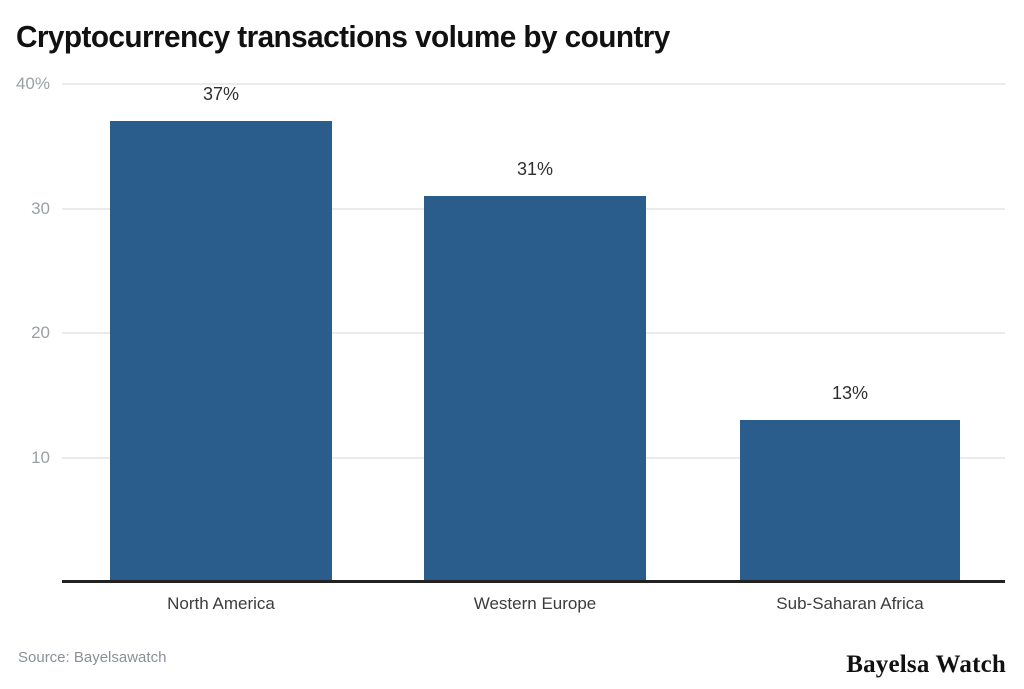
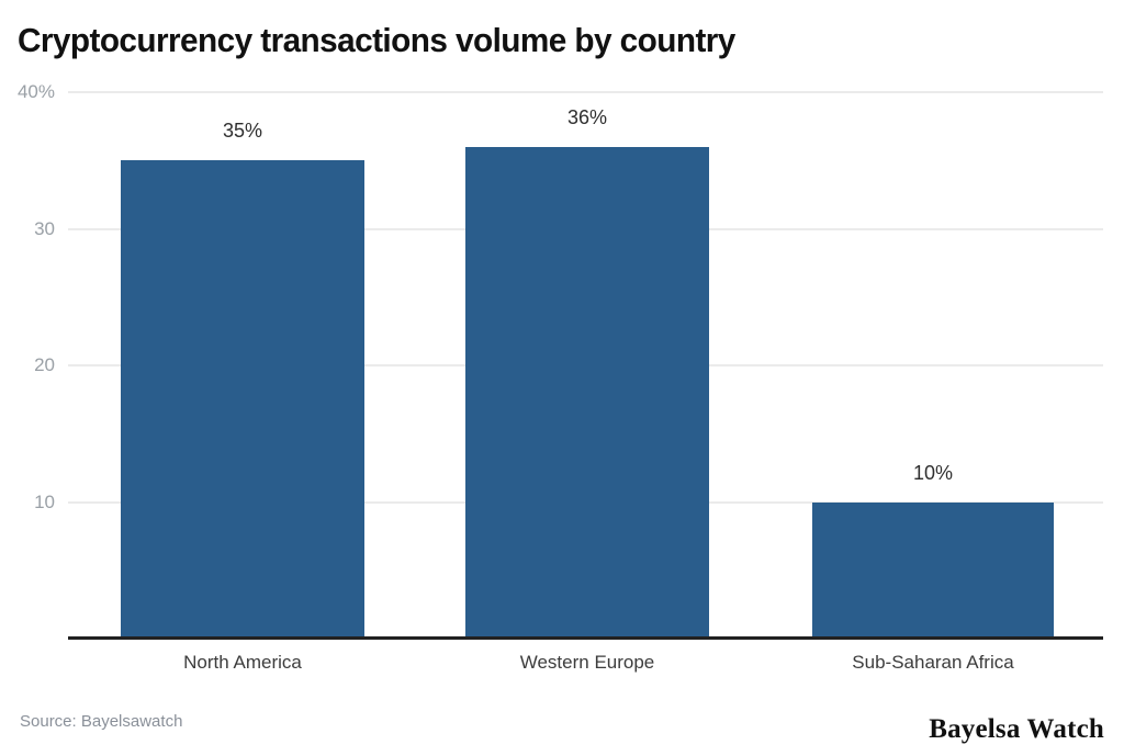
North America: 37% -> 35%
Western Europe: 31% -> 36%
Sub-Saharan Africa: 13% -> 10%
